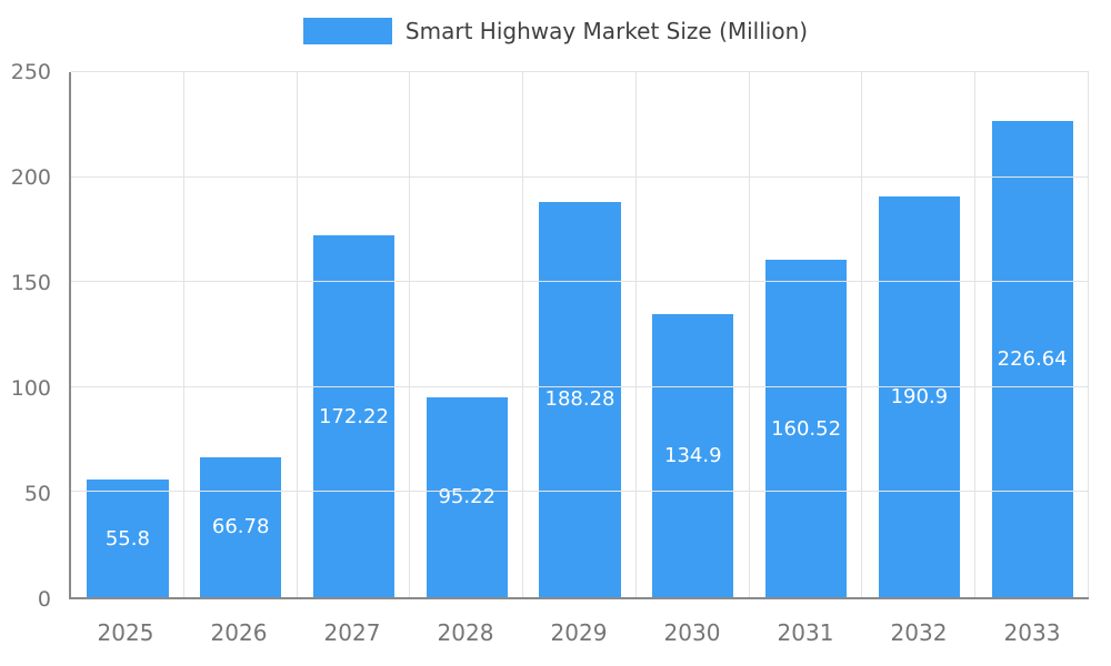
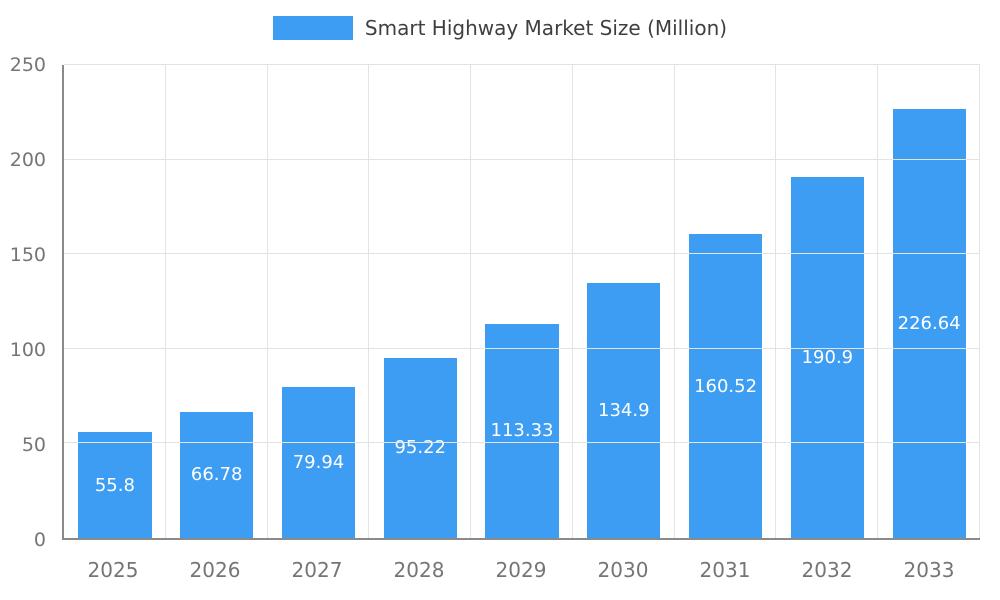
2027: 172.22 -> 79.94
2029: 188.28 -> 113.33
